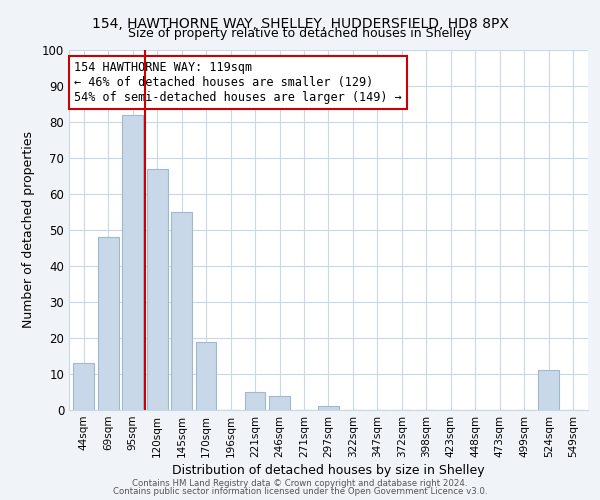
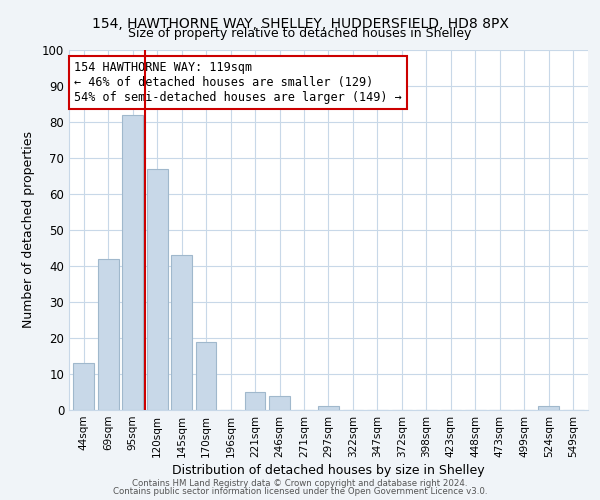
69sqm: 48 -> 42
145sqm: 55 -> 43
524sqm: 11 -> 1
